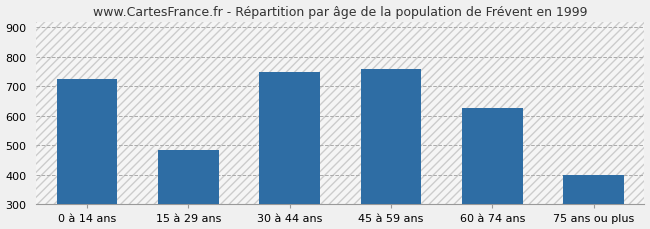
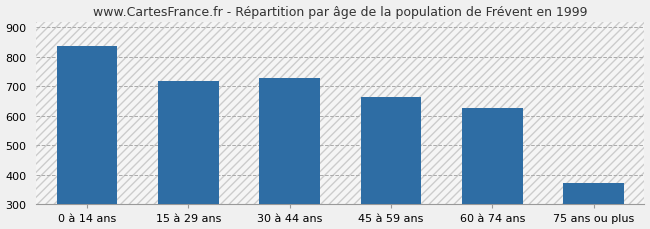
0 à 14 ans: 725 -> 838
15 à 29 ans: 485 -> 718
30 à 44 ans: 750 -> 727
45 à 59 ans: 760 -> 663
75 ans ou plus: 400 -> 371
